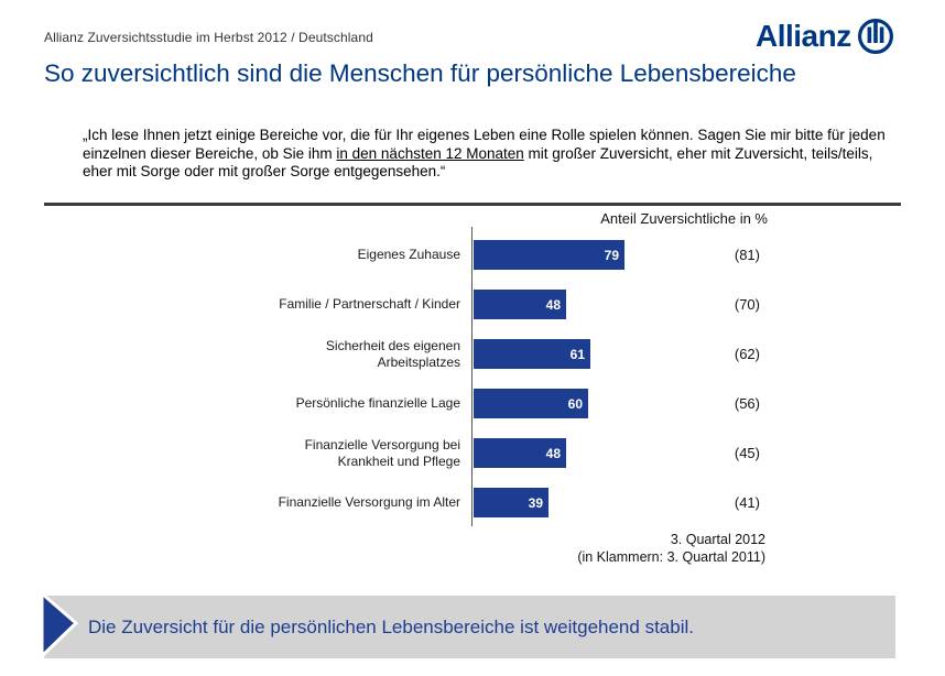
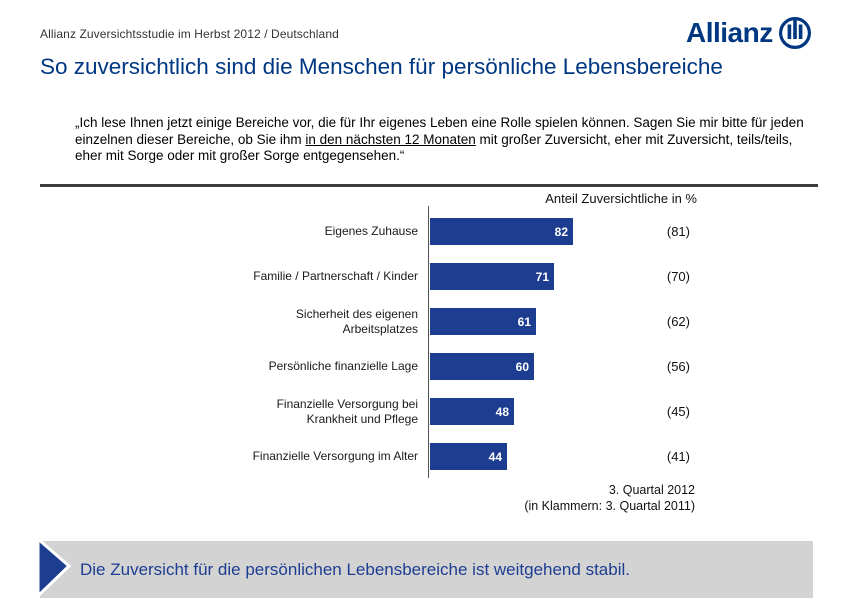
3. Quartal 2012/Eigenes Zuhause: 79 -> 82
3. Quartal 2012/Familie / Partnerschaft / Kinder: 48 -> 71
3. Quartal 2012/Finanzielle Versorgung im Alter: 39 -> 44
